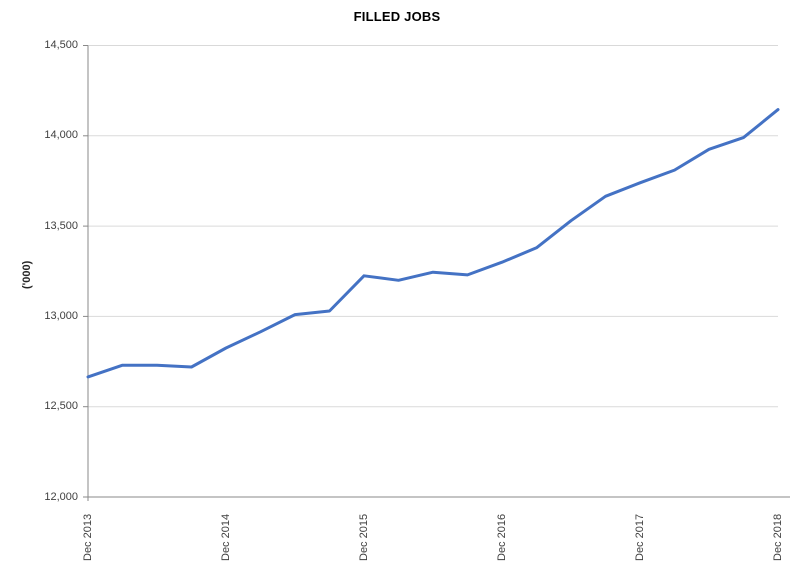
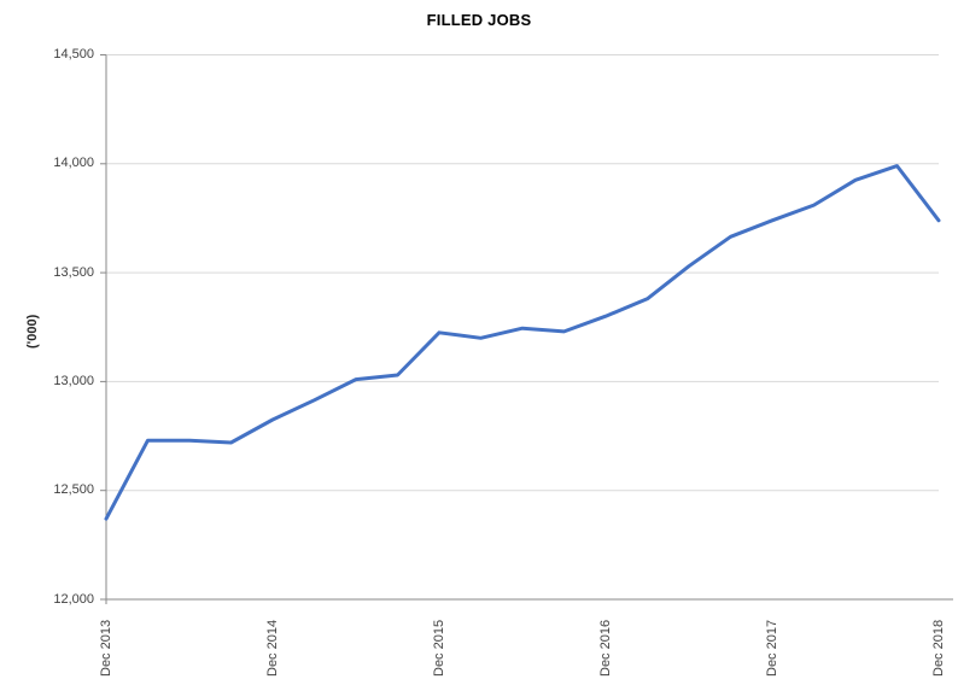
Dec 2013: 12660 -> 12370
Dec 2018: 14140 -> 13740
